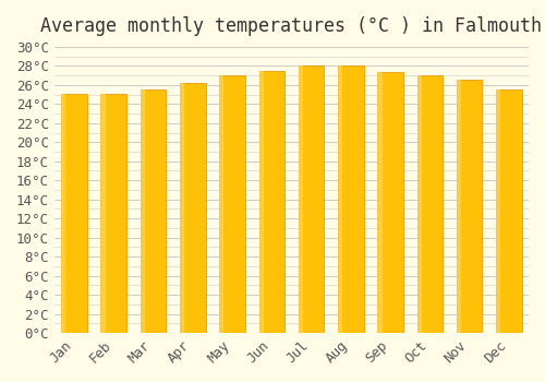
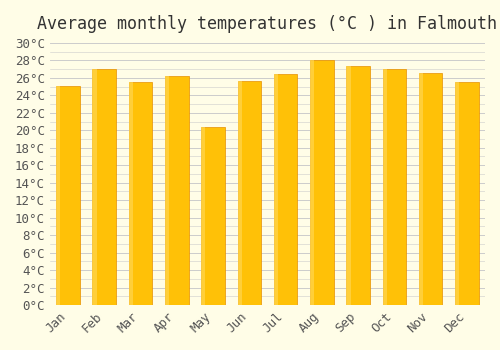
Feb: 25.1°C -> 27.0°C
May: 27.0°C -> 20.4°C
Jun: 27.5°C -> 25.6°C
Jul: 28.0°C -> 26.4°C
